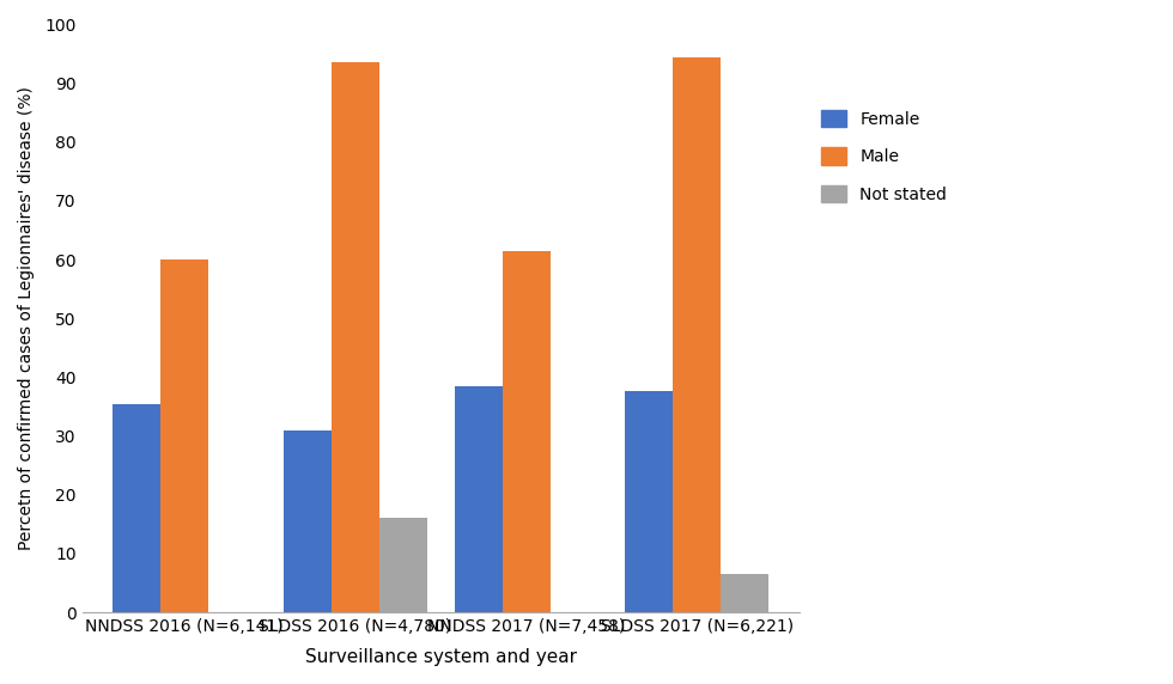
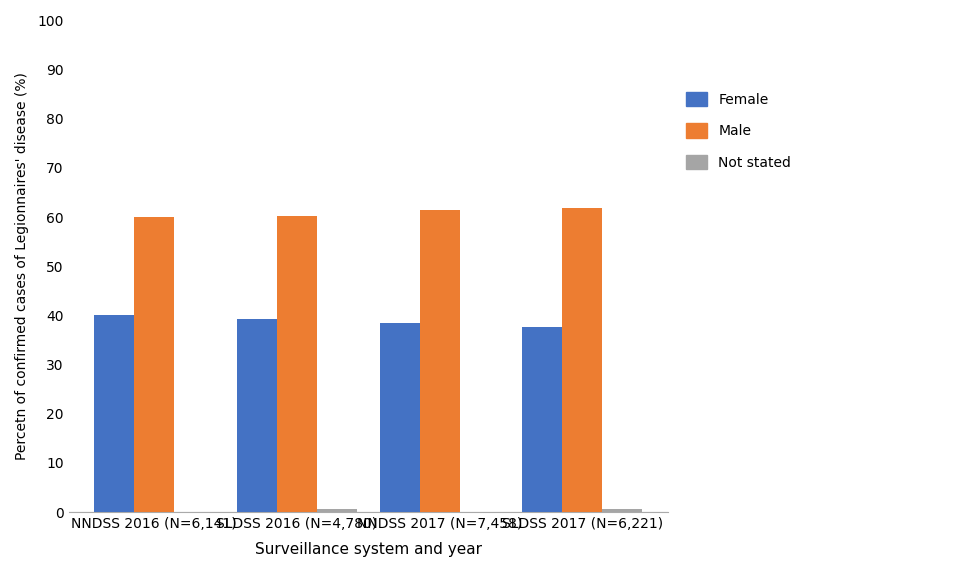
Female/NNDSS 2016 (N=6,141): 35.5 -> 40.0
Female/SLDSS 2016 (N=4,780): 31.0 -> 39.2
Male/SLDSS 2016 (N=4,780): 93.5 -> 60.3
Not stated/SLDSS 2016 (N=4,780): 16.0 -> 0.7
Male/SLDSS 2017 (N=6,221): 94.5 -> 61.8
Not stated/SLDSS 2017 (N=6,221): 6.5 -> 0.7
